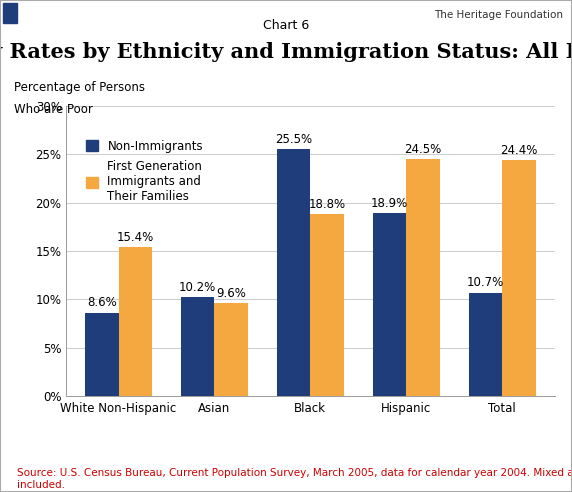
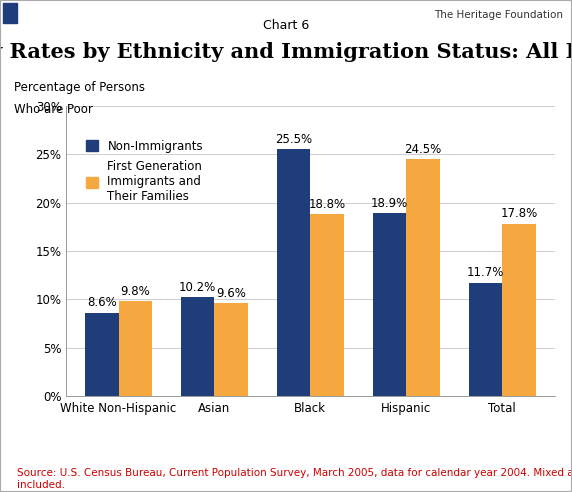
First Generation Immigrants and Their Families/White Non-Hispanic: 15.4% -> 9.8%
Non-Immigrants/Total: 10.7% -> 11.7%
First Generation Immigrants and Their Families/Total: 24.4% -> 17.8%
